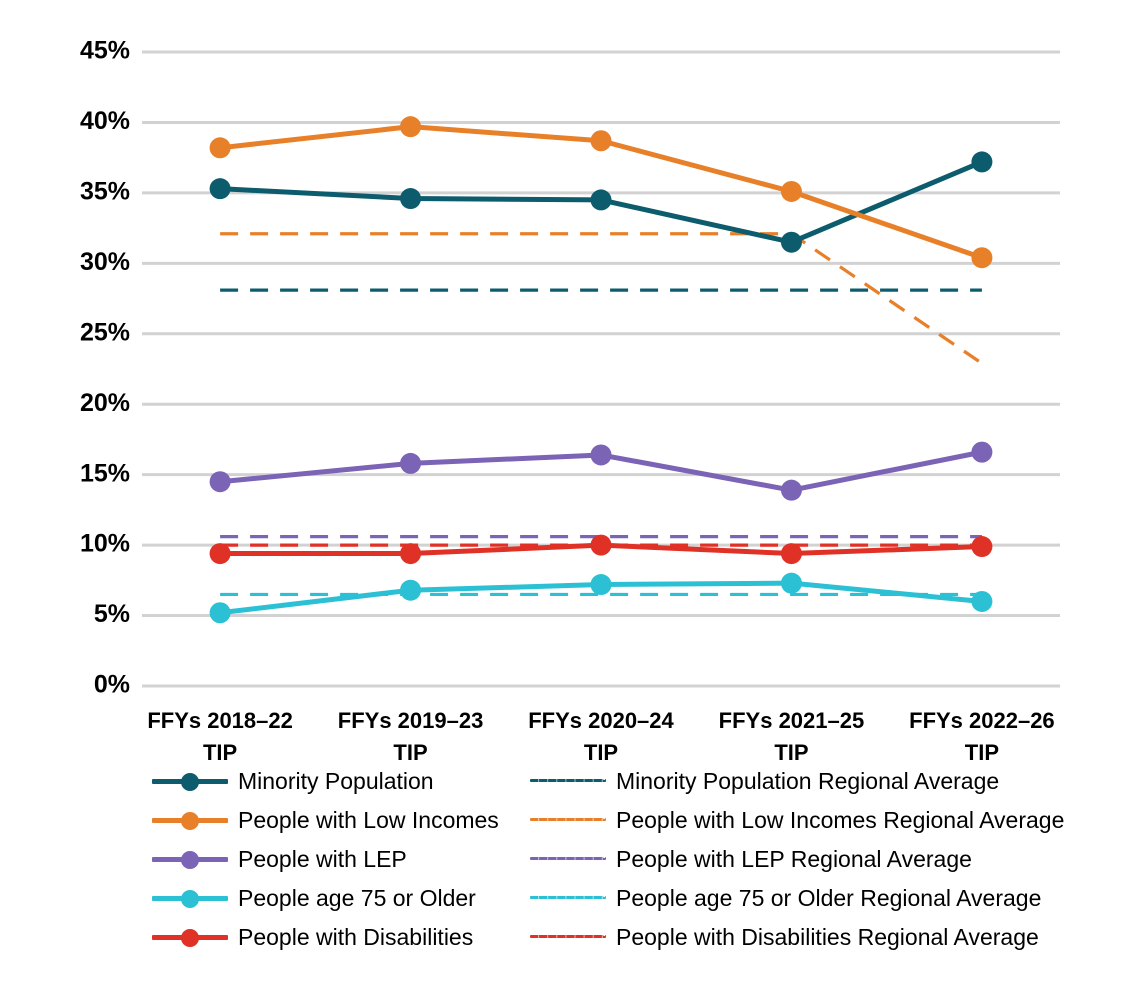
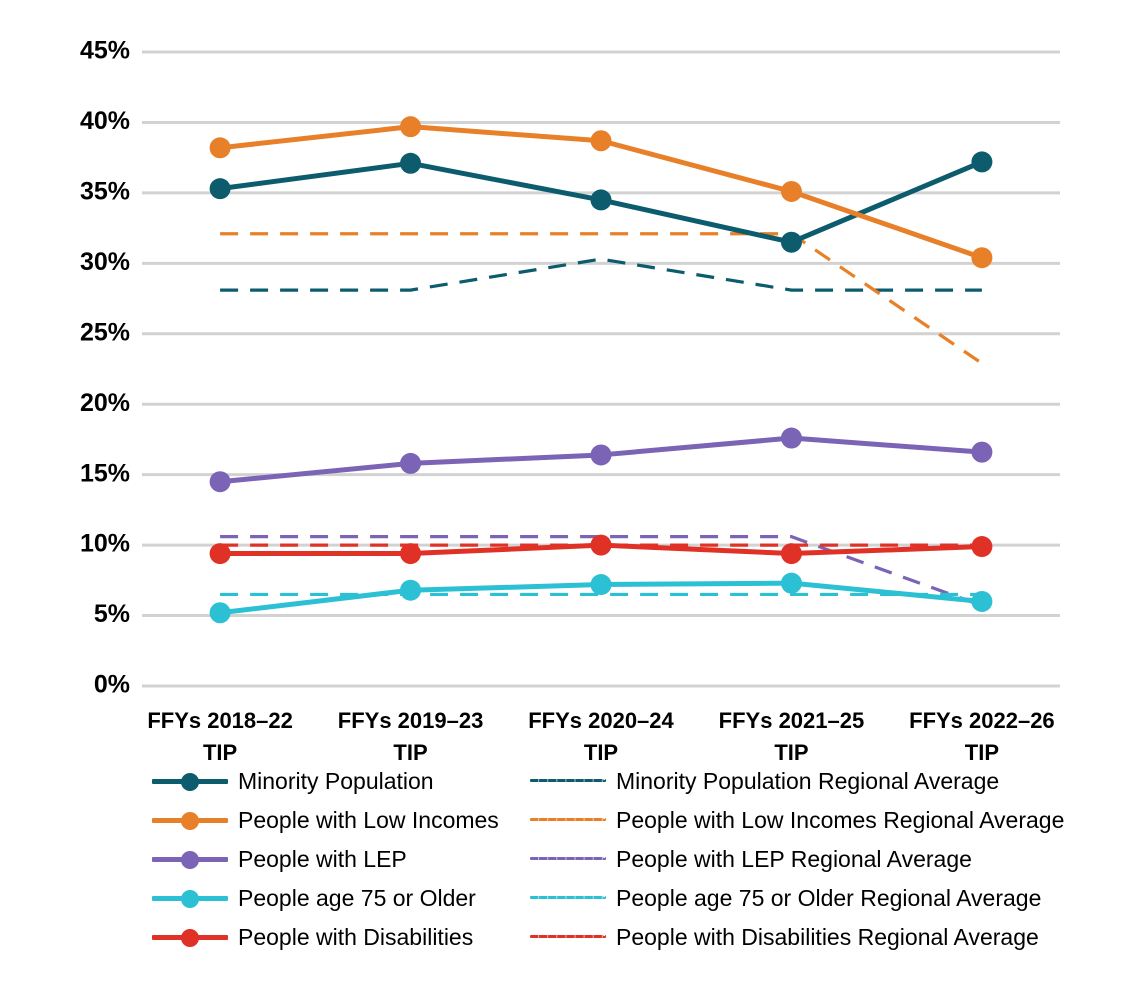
Minority Population/FFYs 2019–23 TIP: 34.6% -> 37.1%
Minority Population Regional Average/FFYs 2020–24 TIP: 28.1% -> 30.3%
People with LEP/FFYs 2021–25 TIP: 13.9% -> 17.6%
People with LEP Regional Average/FFYs 2022–26 TIP: 10.6% -> 5.7%
